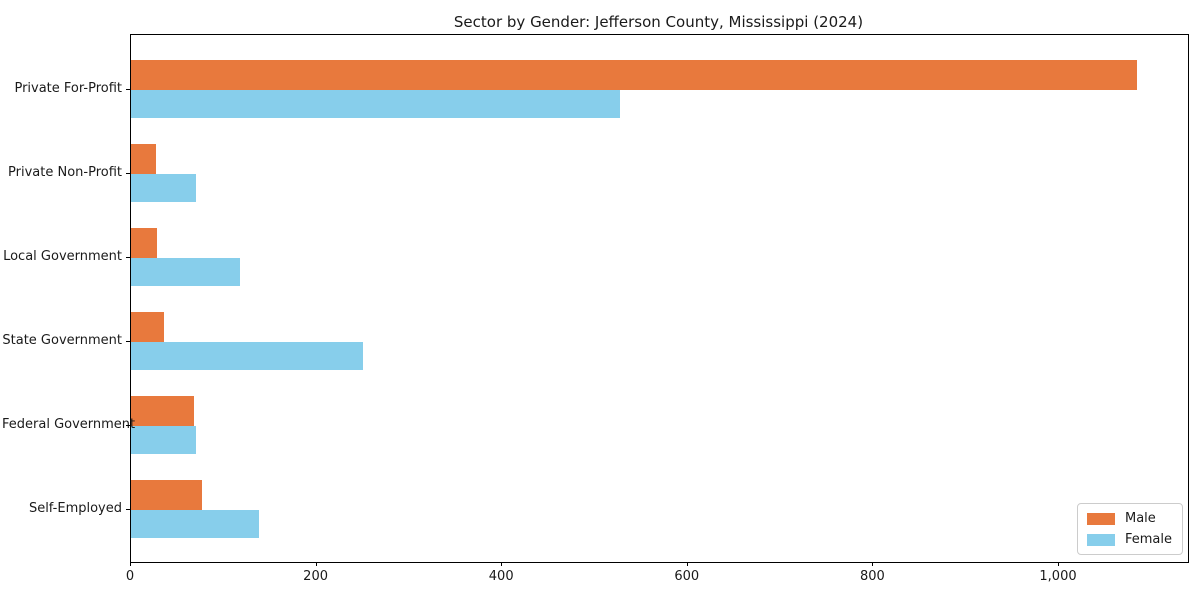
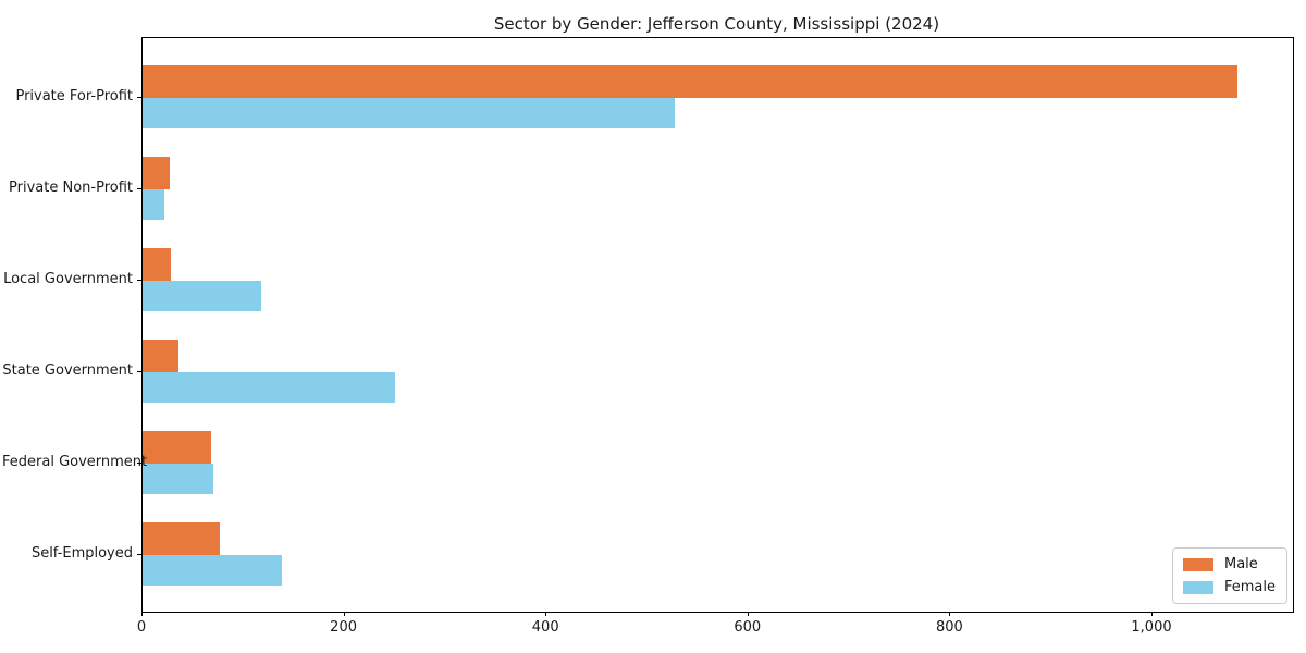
Female/Private Non-Profit: 70 -> 20
